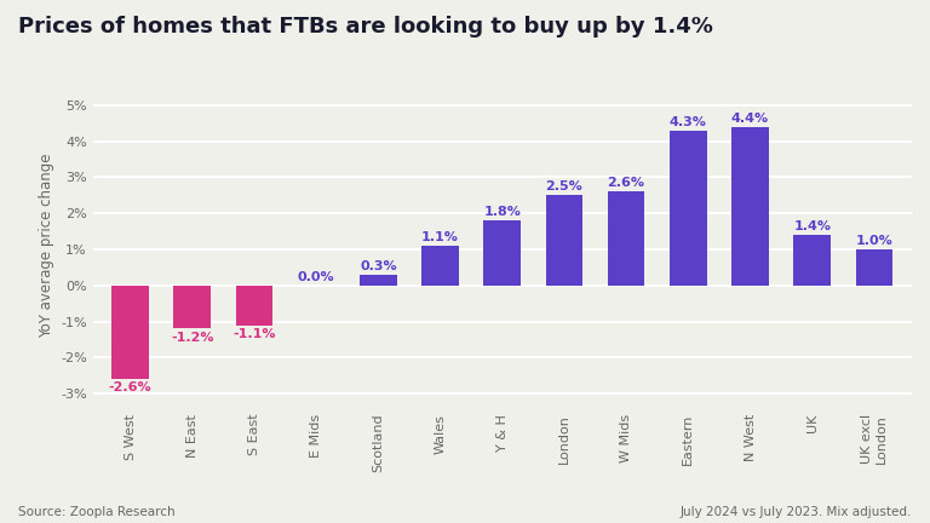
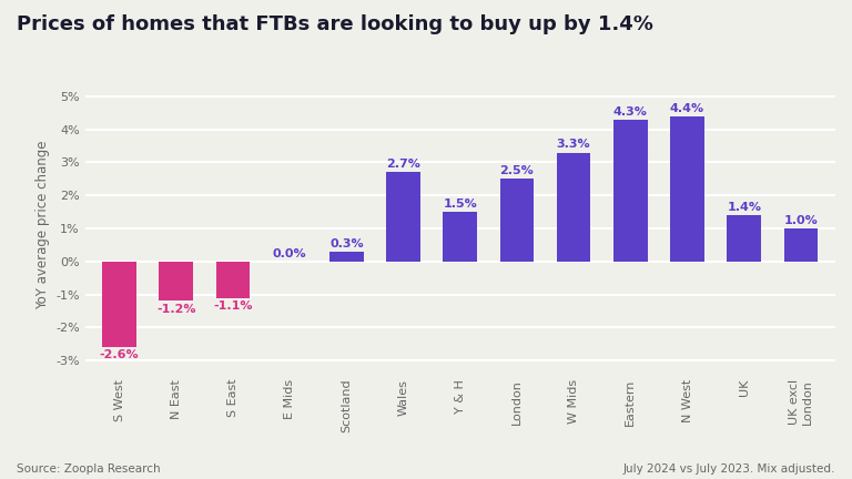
Wales: 1.1% -> 2.7%
Y & H: 1.8% -> 1.5%
W Mids: 2.6% -> 3.3%
